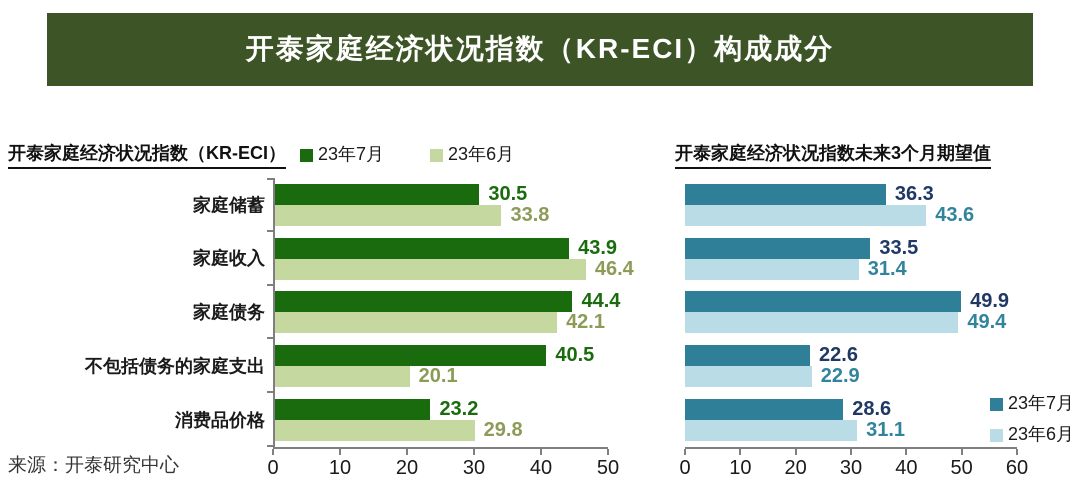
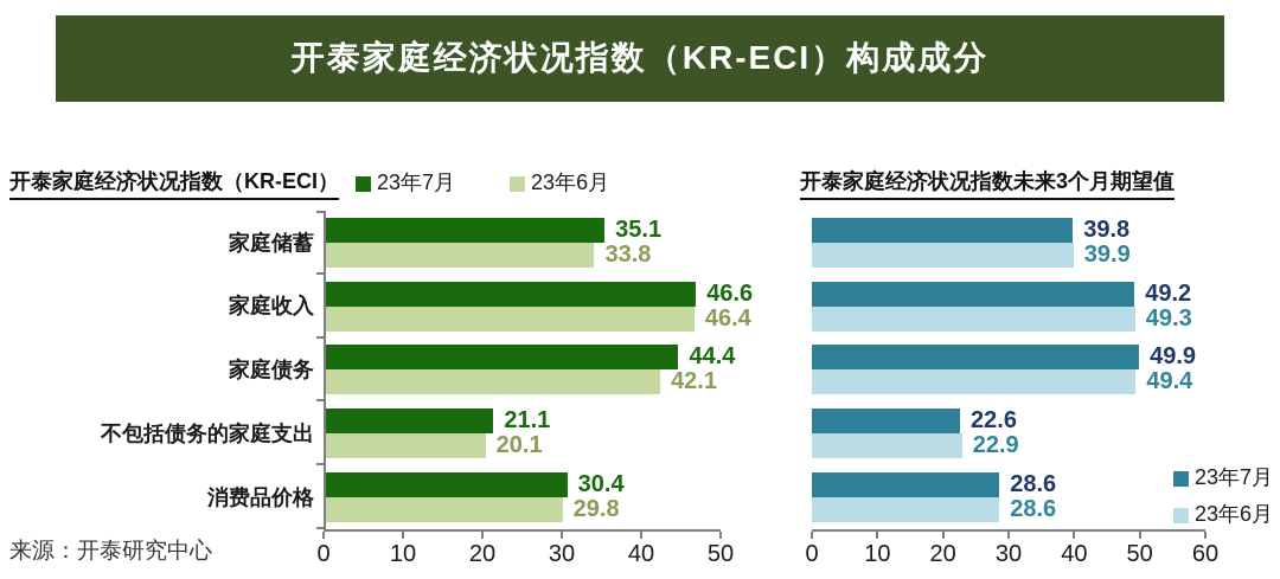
开泰家庭经济状况指数（KR-ECI）/23年7月/家庭储蓄: 30.5 -> 35.1
开泰家庭经济状况指数（KR-ECI）/23年7月/家庭收入: 43.9 -> 46.6
开泰家庭经济状况指数（KR-ECI）/23年7月/不包括债务的家庭支出: 40.5 -> 21.1
开泰家庭经济状况指数（KR-ECI）/23年7月/消费品价格: 23.2 -> 30.4
开泰家庭经济状况指数未来3个月期望值/23年7月/家庭储蓄: 36.3 -> 39.8
开泰家庭经济状况指数未来3个月期望值/23年6月/家庭储蓄: 43.6 -> 39.9
开泰家庭经济状况指数未来3个月期望值/23年7月/家庭收入: 33.5 -> 49.2
开泰家庭经济状况指数未来3个月期望值/23年6月/家庭收入: 31.4 -> 49.3
开泰家庭经济状况指数未来3个月期望值/23年6月/消费品价格: 31.1 -> 28.6
